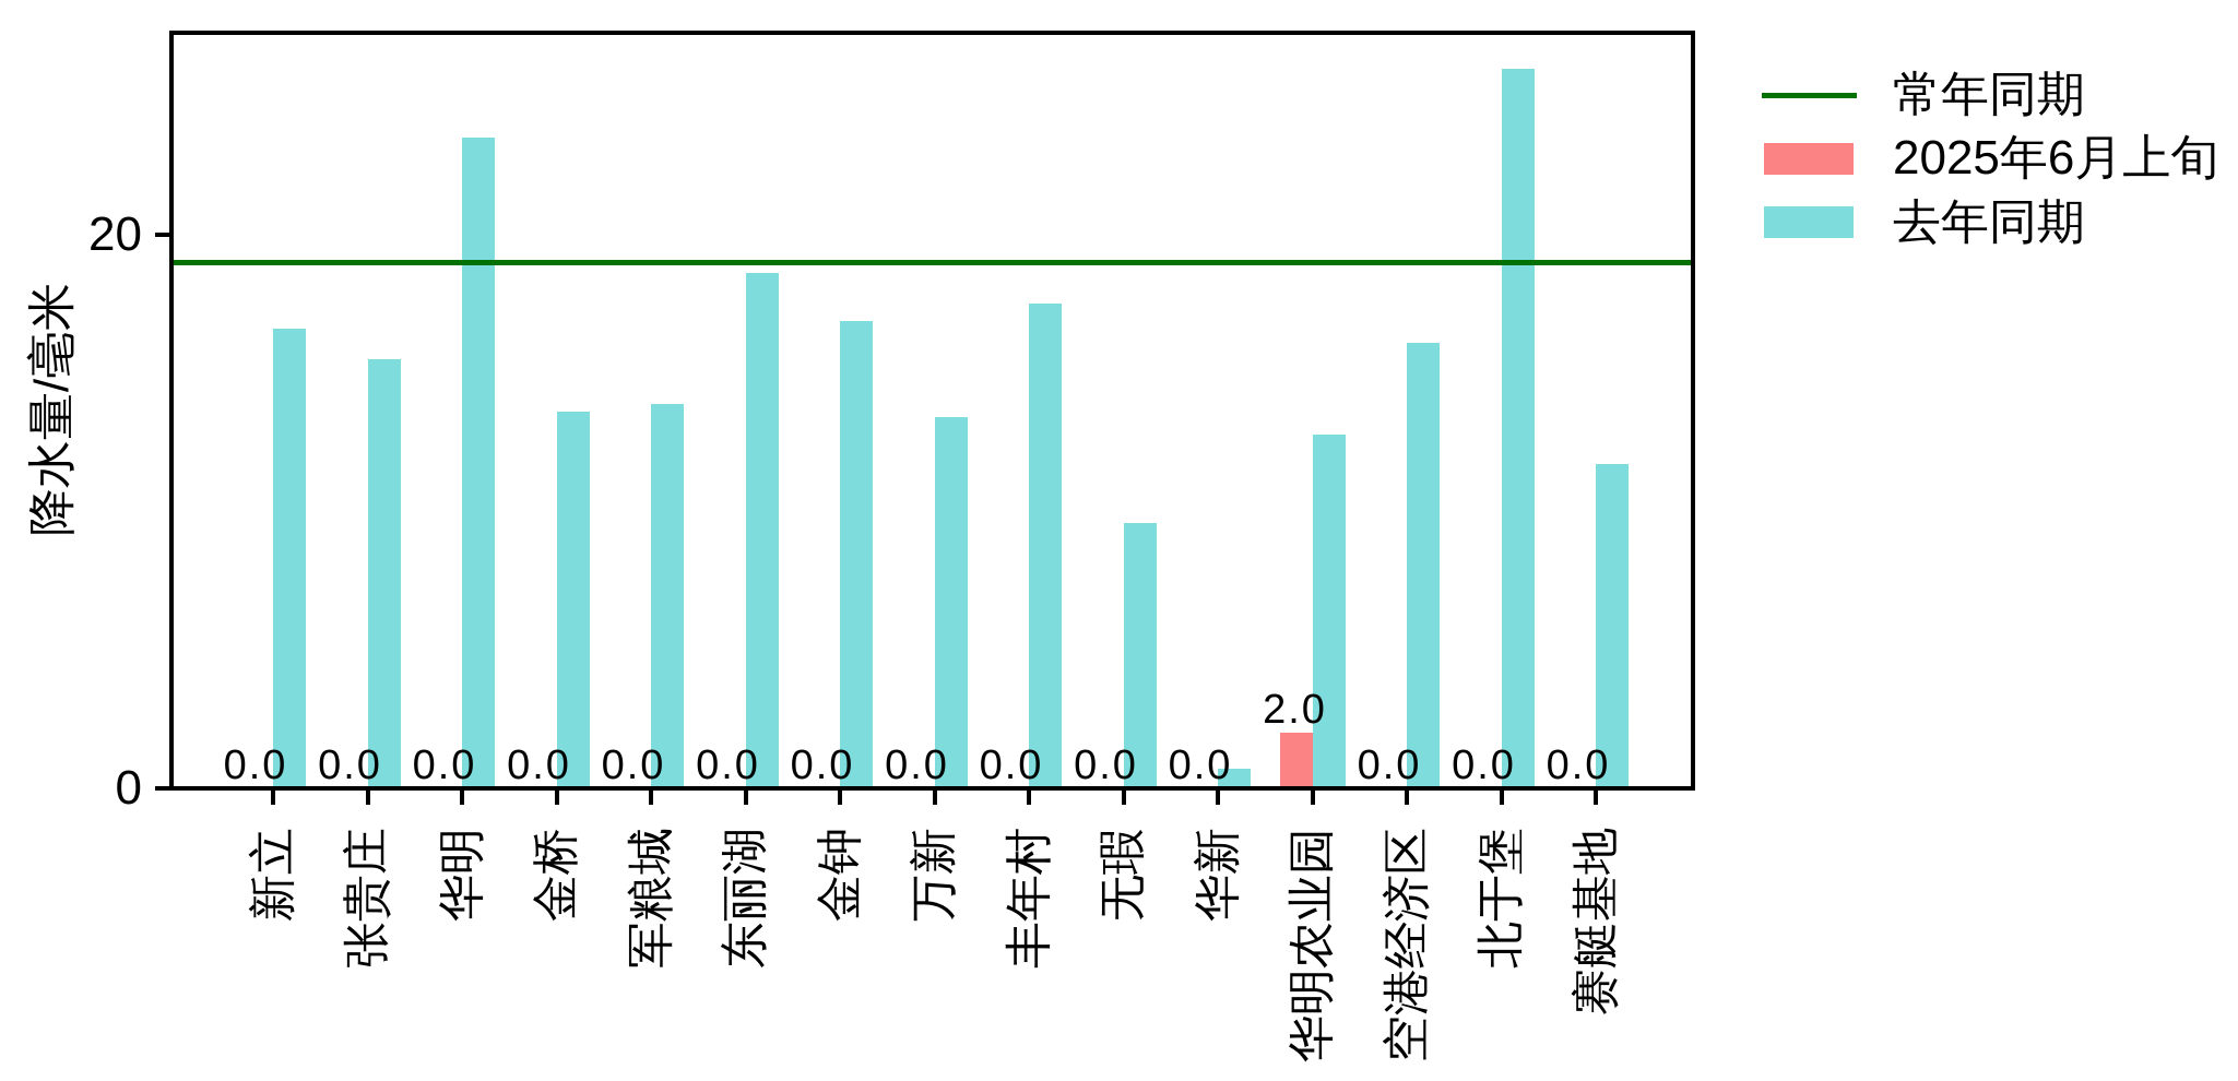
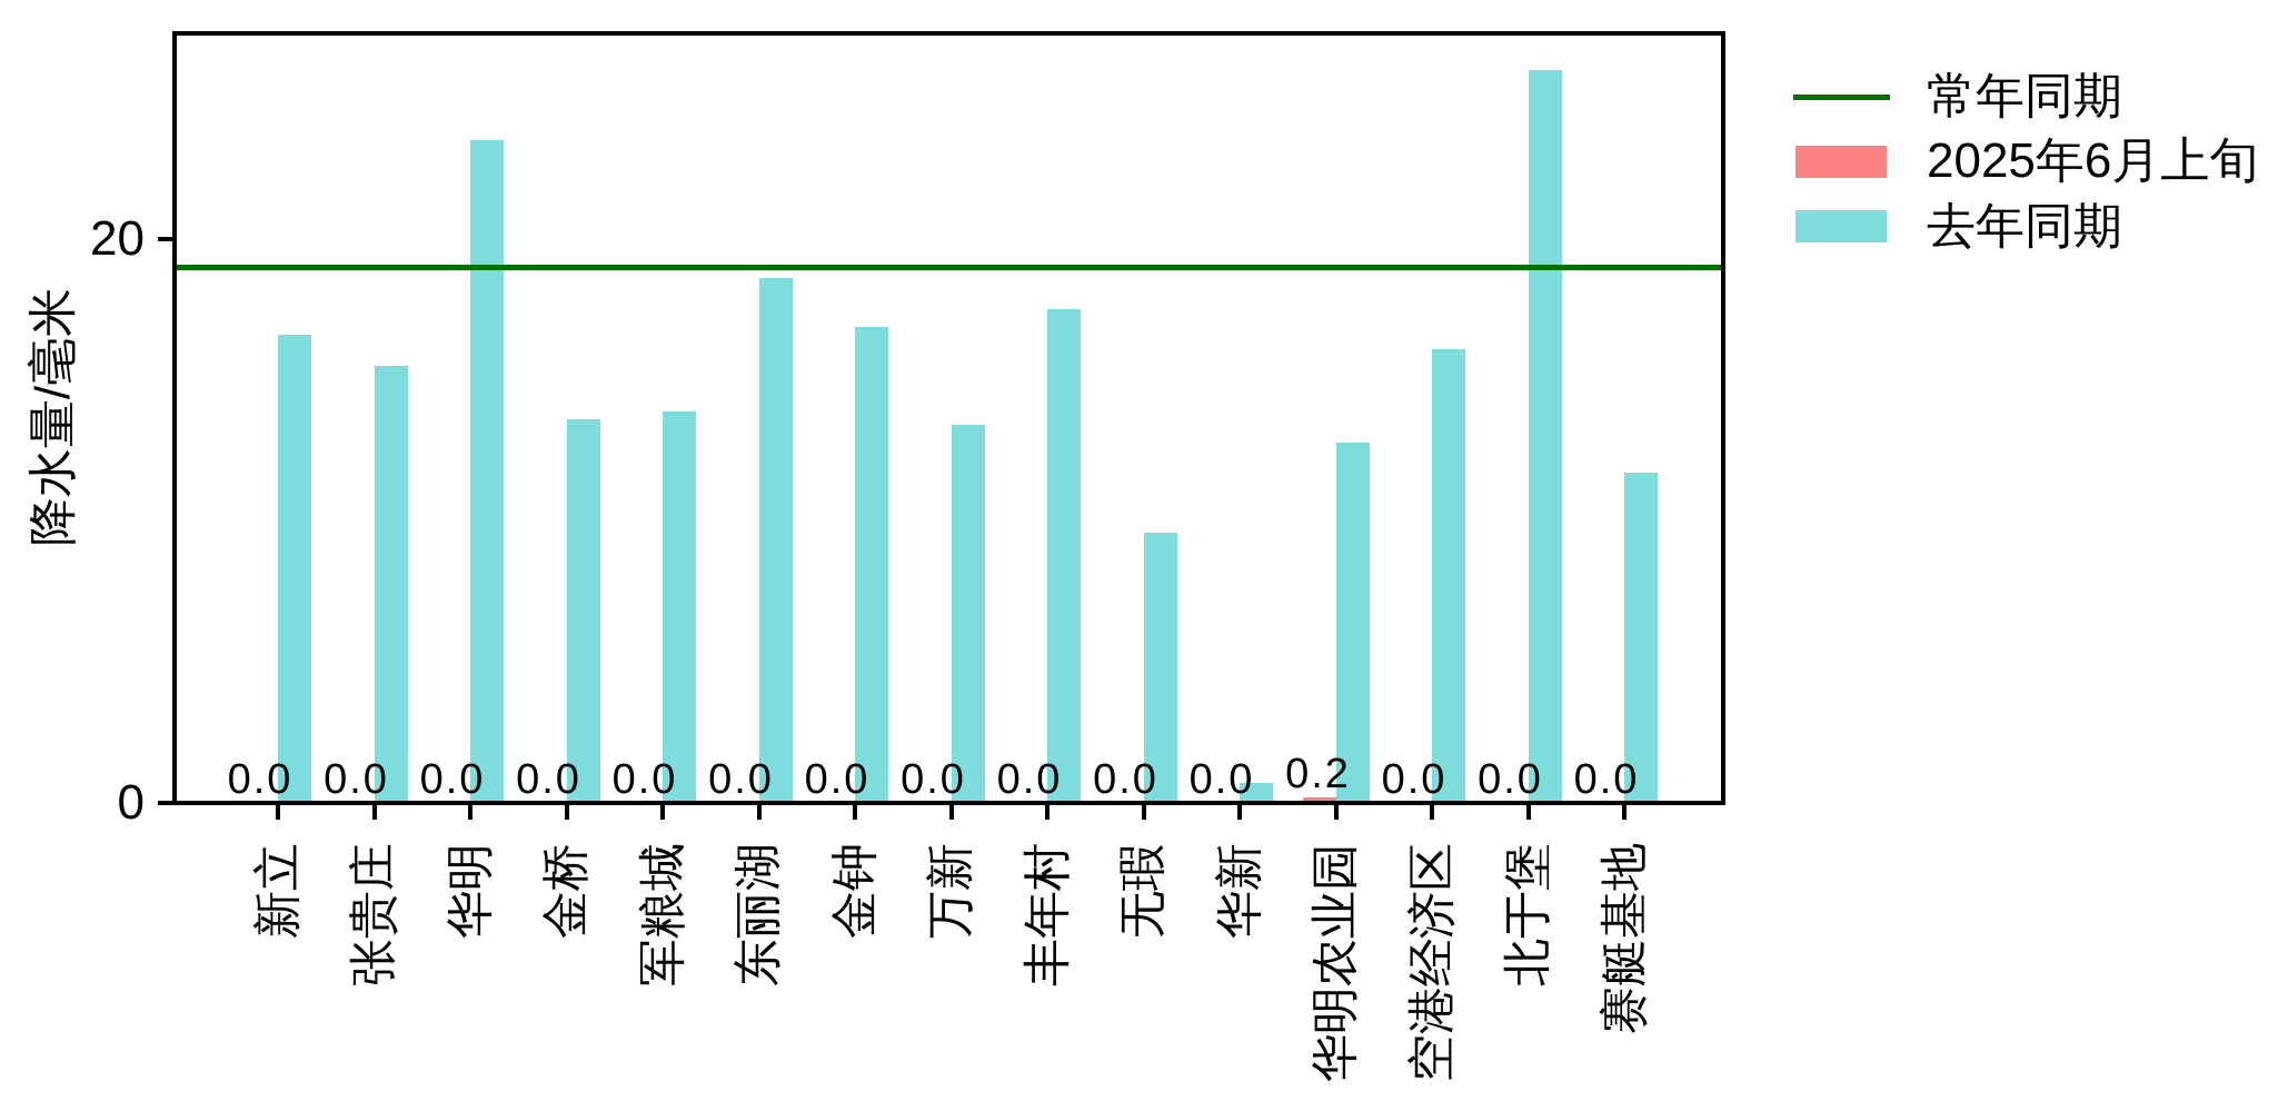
2025年6月上旬/华明农业园: 2.0 -> 0.2
